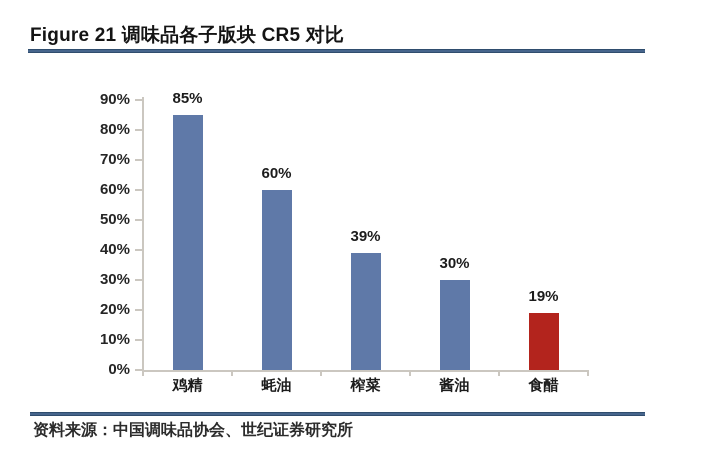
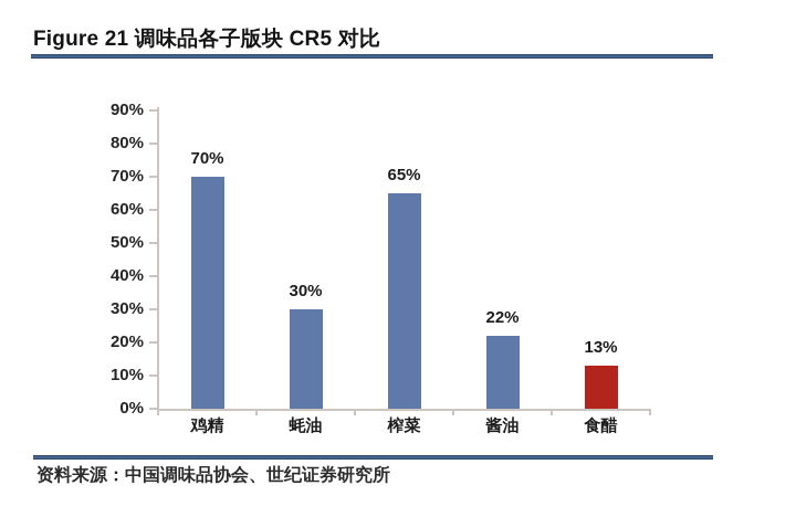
鸡精: 85% -> 70%
蚝油: 60% -> 30%
榨菜: 39% -> 65%
酱油: 30% -> 22%
食醋: 19% -> 13%
